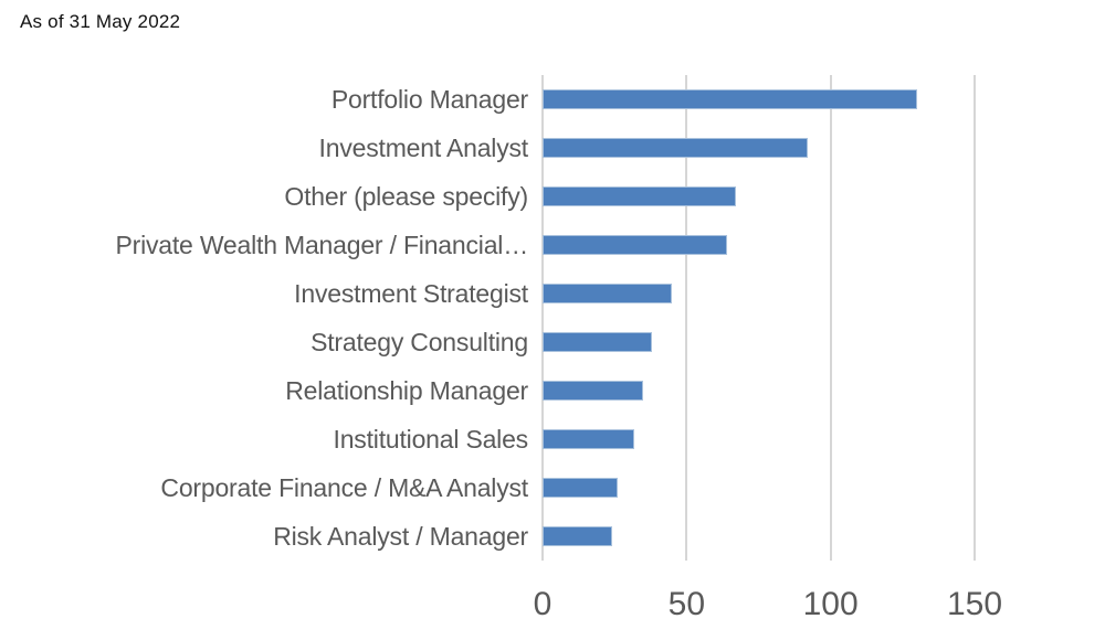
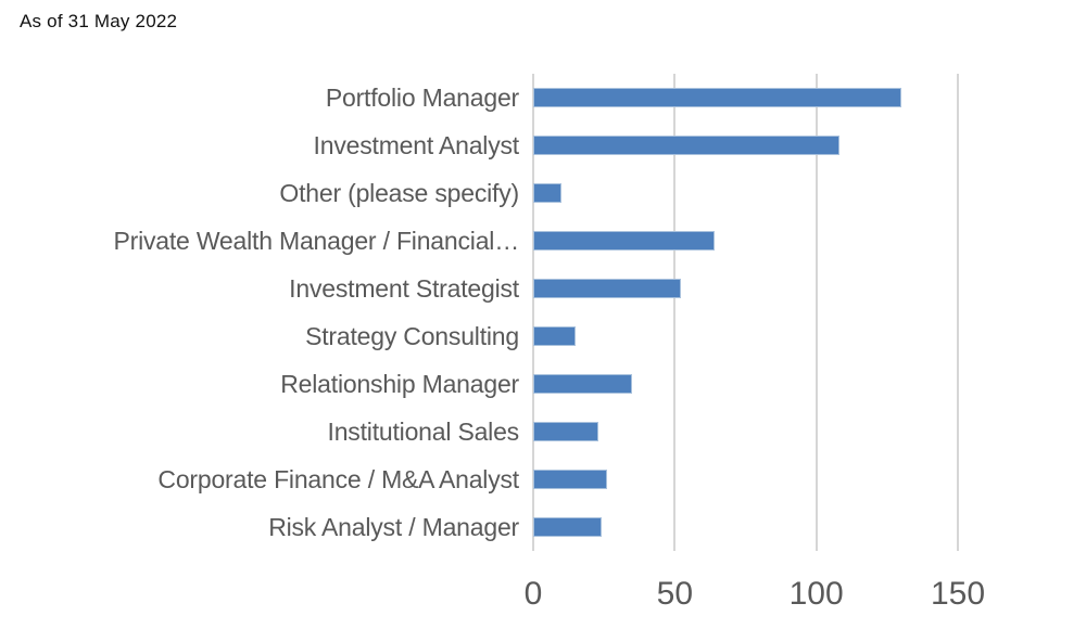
Investment Analyst: 92 -> 108
Other (please specify): 67 -> 10
Investment Strategist: 45 -> 52
Strategy Consulting: 38 -> 15
Institutional Sales: 32 -> 23
